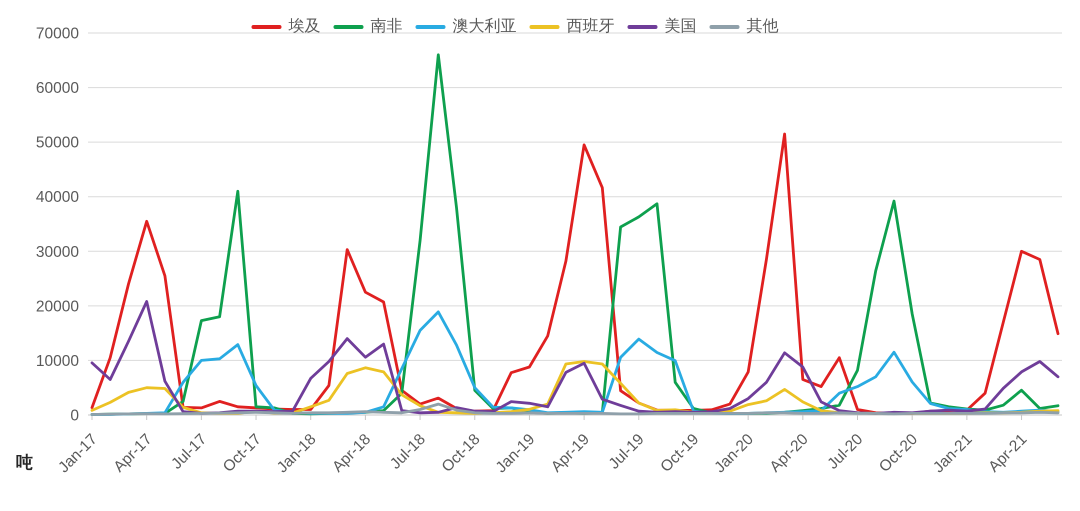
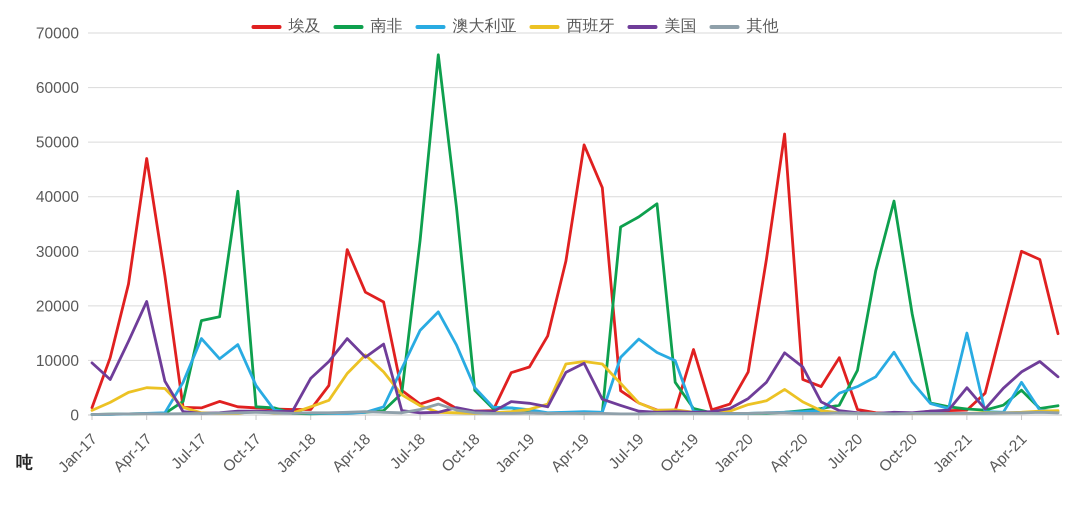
埃及/Apr-17: 36000 -> 47000
澳大利亚/Jul-17: 10000 -> 14000
西班牙/Apr-18: 9000 -> 11000
埃及/Oct-19: 1000 -> 12000
澳大利亚/Jan-21: 1000 -> 15000
美国/Jan-21: 1000 -> 5000
澳大利亚/Apr-21: 1000 -> 6000
